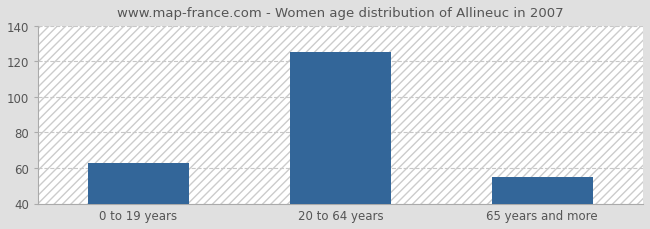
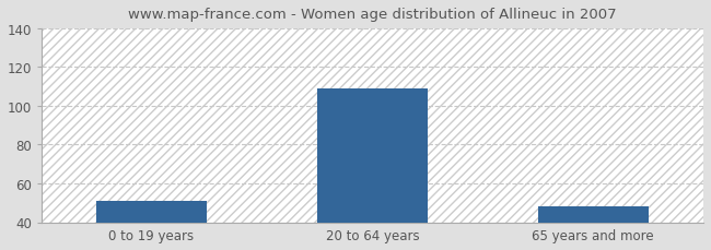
0 to 19 years: 63 -> 51
20 to 64 years: 125 -> 109
65 years and more: 55 -> 48
